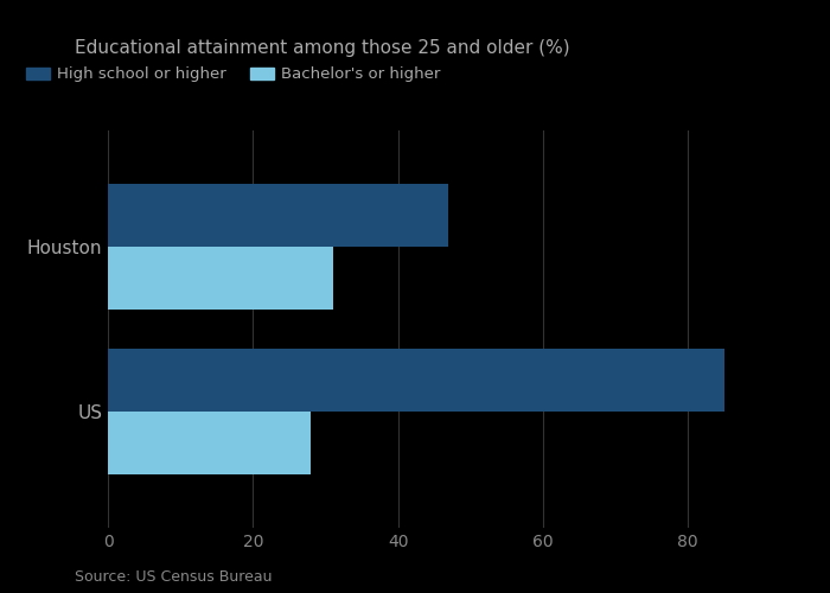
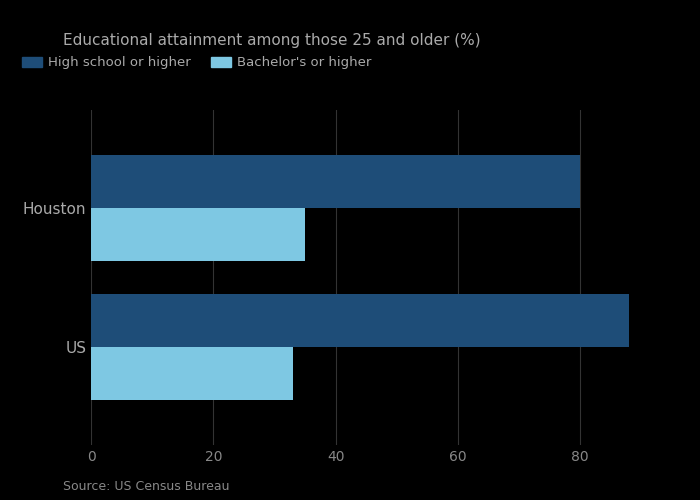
High school or higher/Houston: 47 -> 80
Bachelor's or higher/Houston: 31 -> 35
High school or higher/US: 85 -> 88
Bachelor's or higher/US: 28 -> 33
